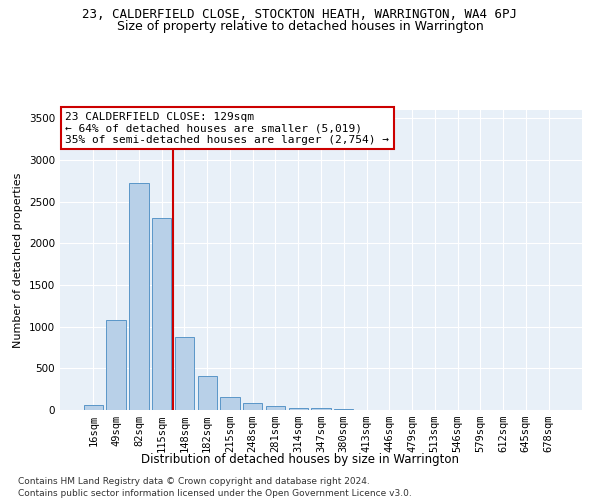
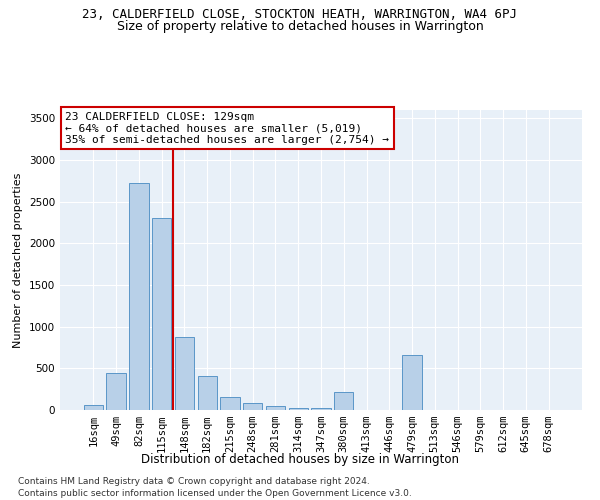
49sqm: 1080 -> 440
380sqm: 10 -> 220
479sqm: 0 -> 660
